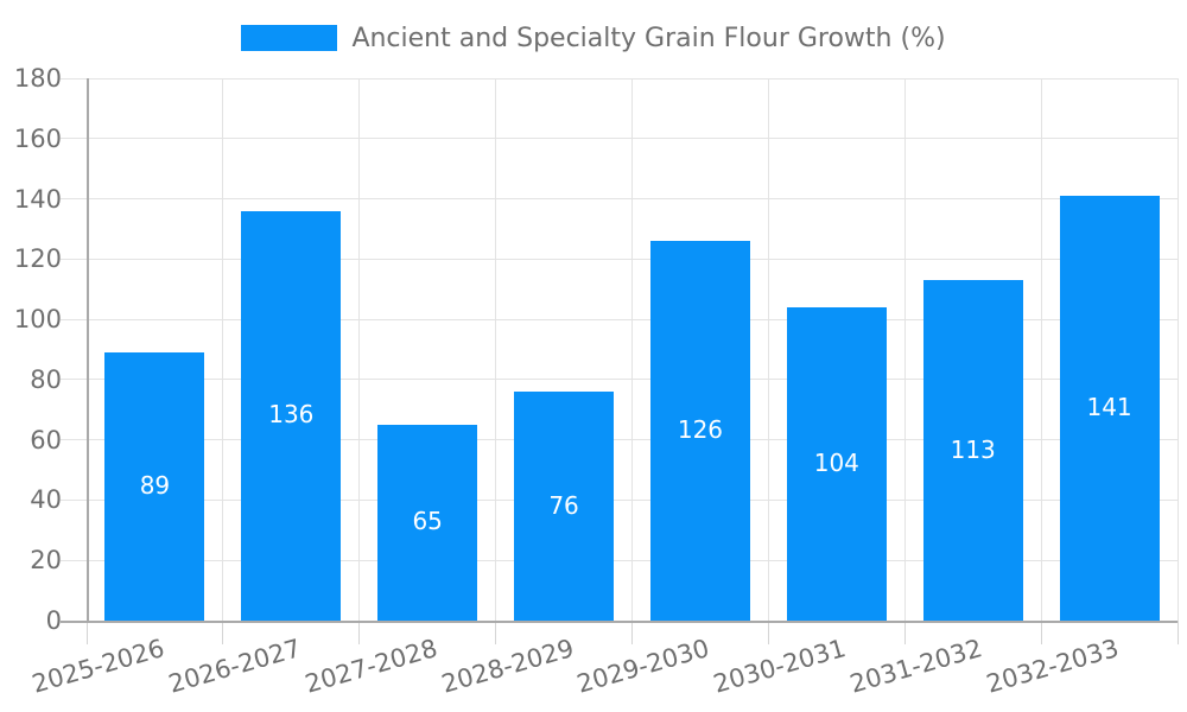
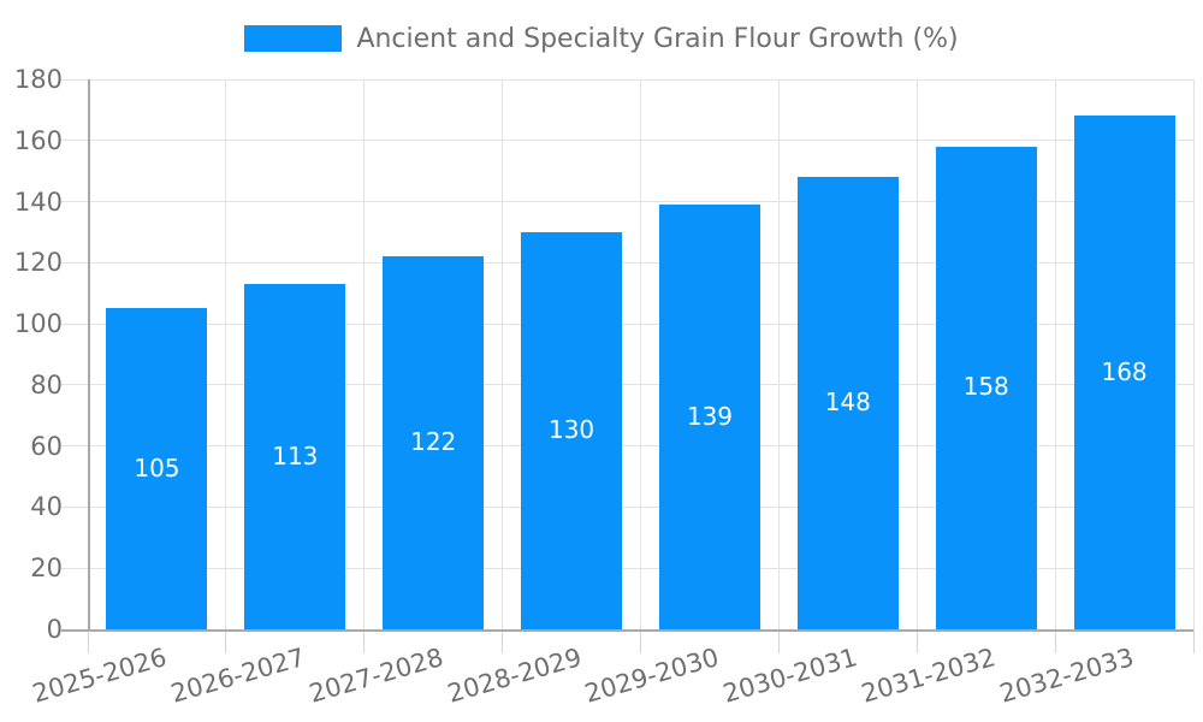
2025-2026: 89 -> 105
2026-2027: 136 -> 113
2027-2028: 65 -> 122
2028-2029: 76 -> 130
2029-2030: 126 -> 139
2030-2031: 104 -> 148
2031-2032: 113 -> 158
2032-2033: 141 -> 168
